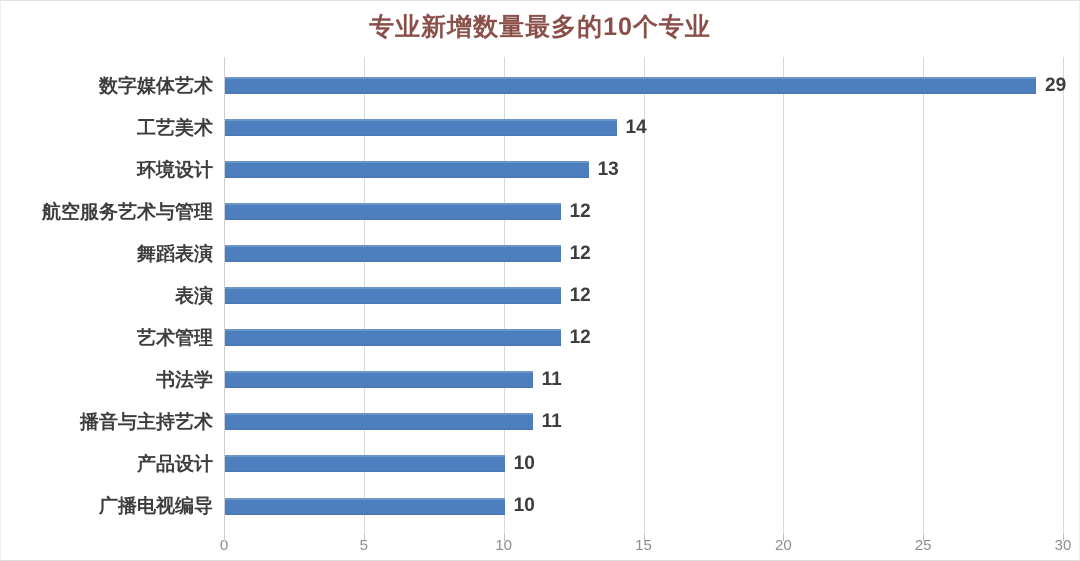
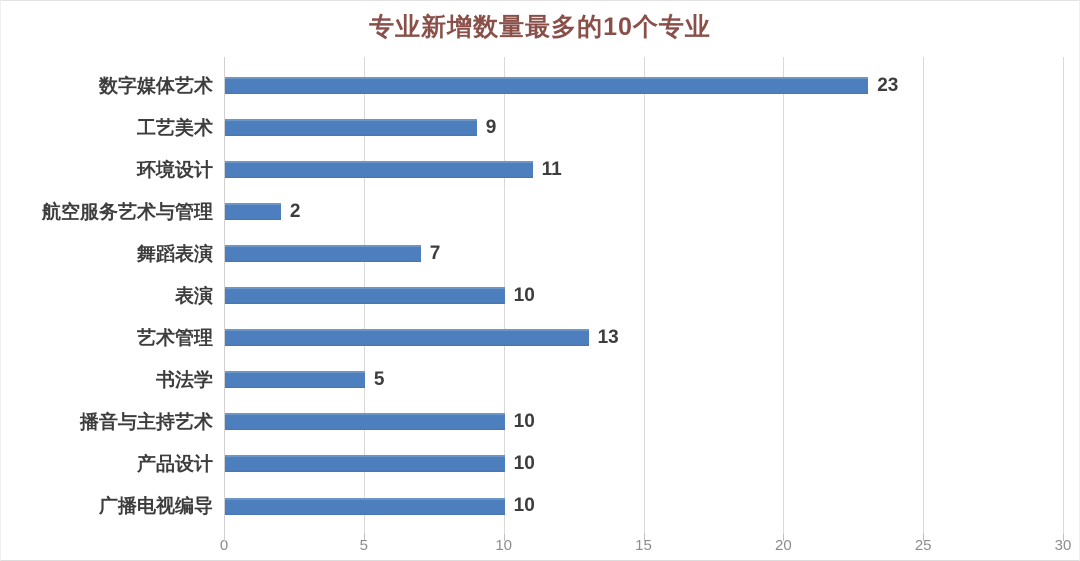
数字媒体艺术: 29 -> 23
工艺美术: 14 -> 9
环境设计: 13 -> 11
航空服务艺术与管理: 12 -> 2
舞蹈表演: 12 -> 7
表演: 12 -> 10
艺术管理: 12 -> 13
书法学: 11 -> 5
播音与主持艺术: 11 -> 10
